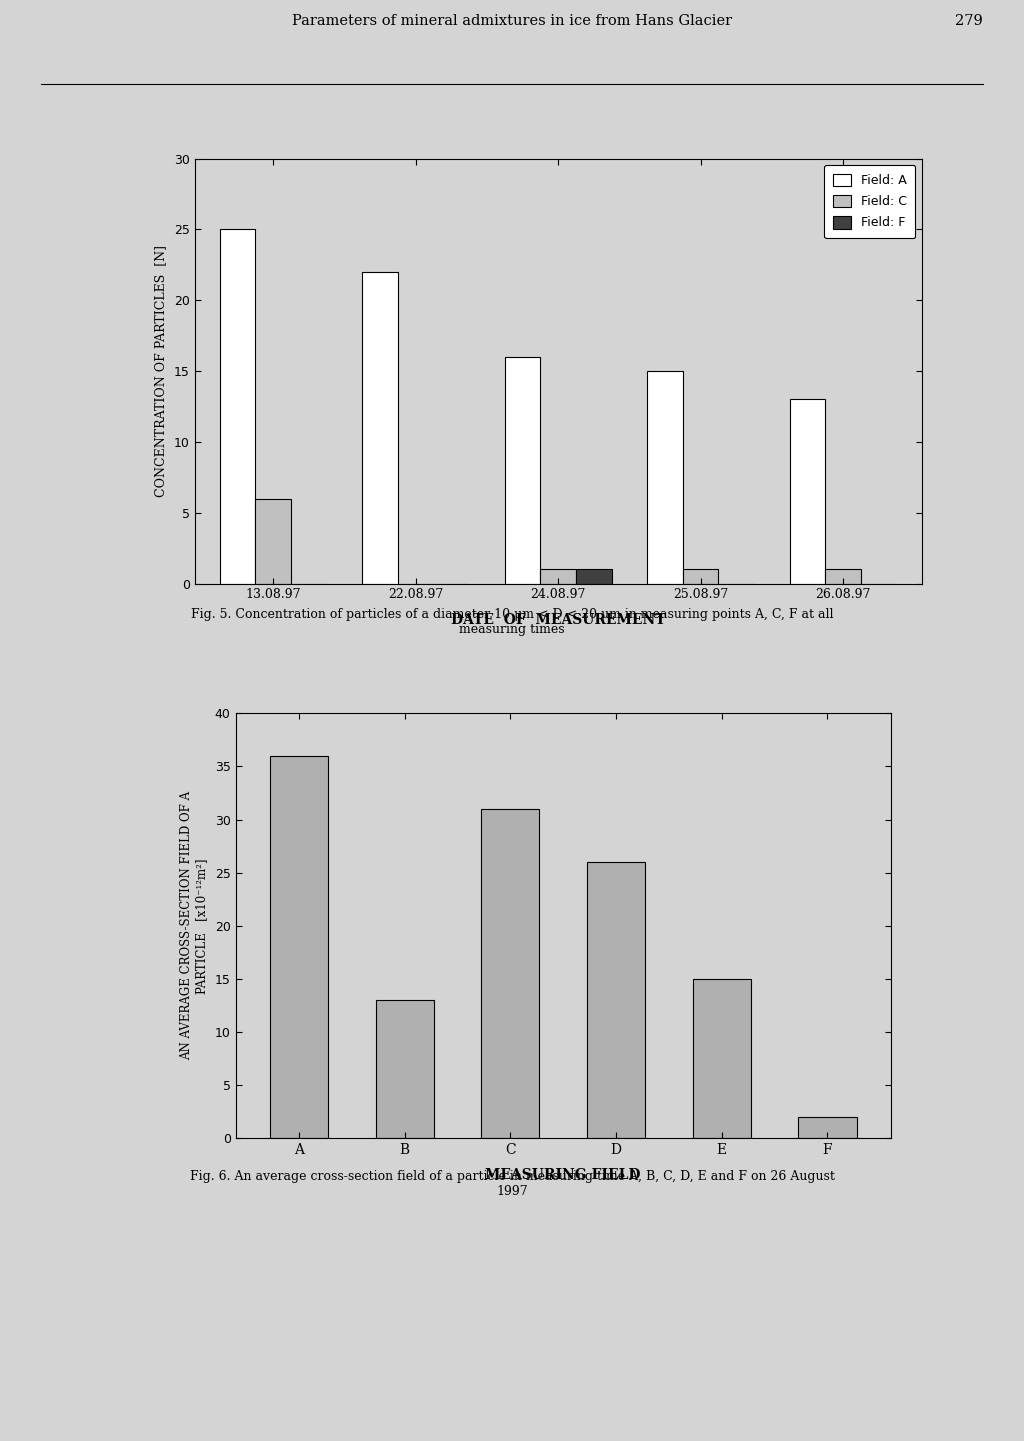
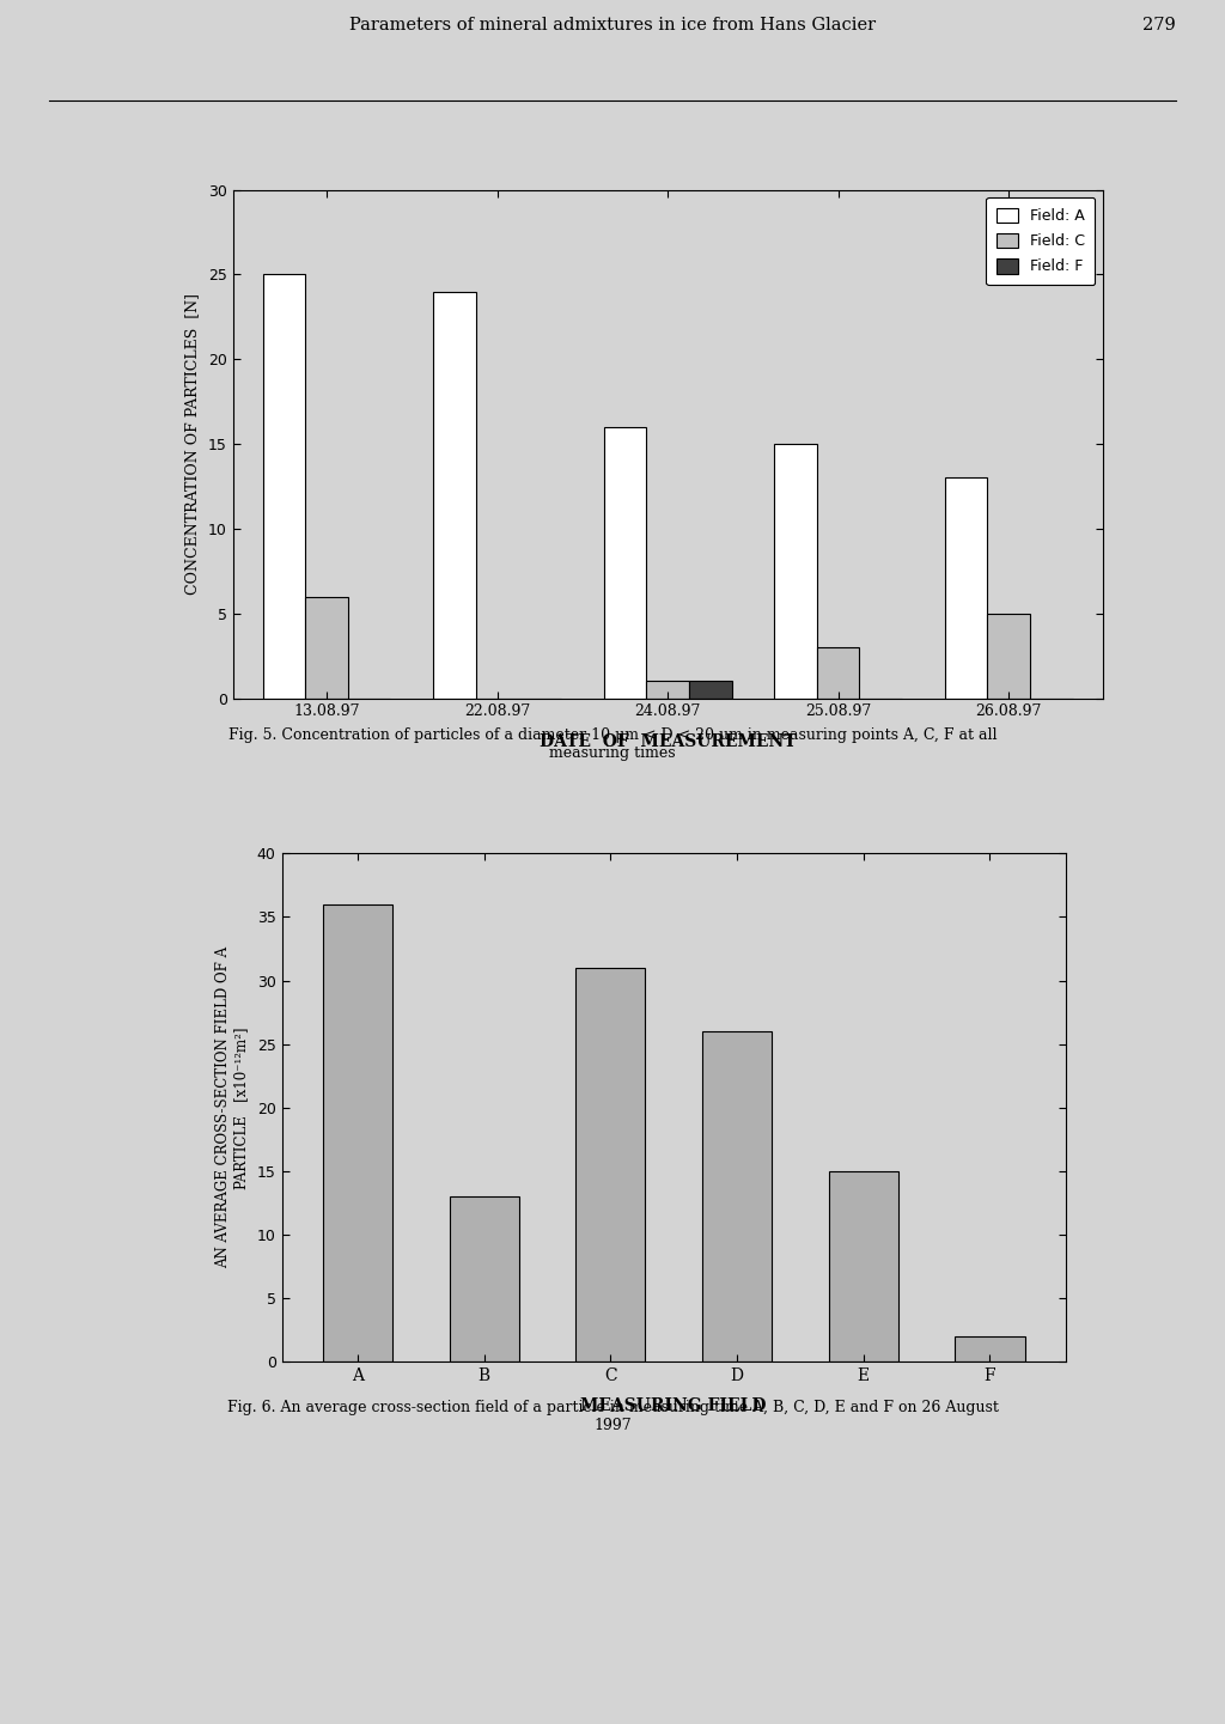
Field: A/22.08.97: 22 -> 24
Field: C/25.08.97: 1 -> 3
Field: C/26.08.97: 1 -> 5
